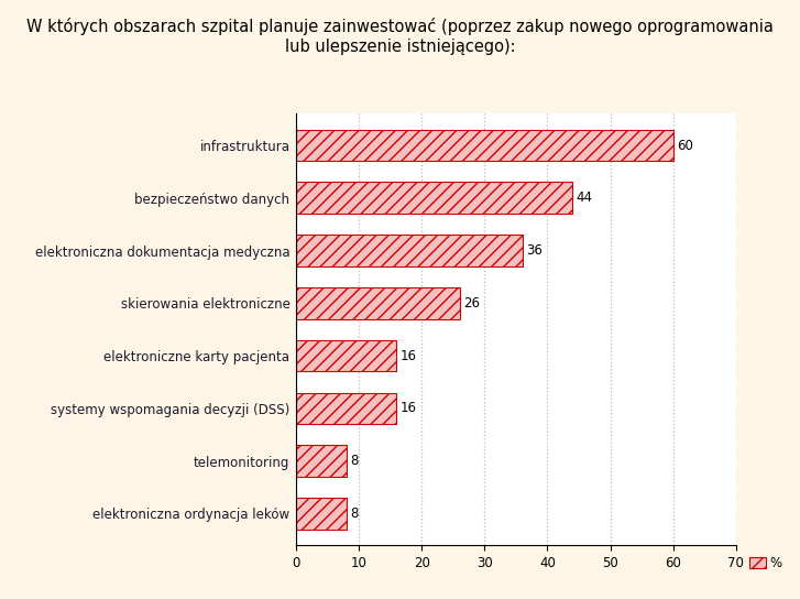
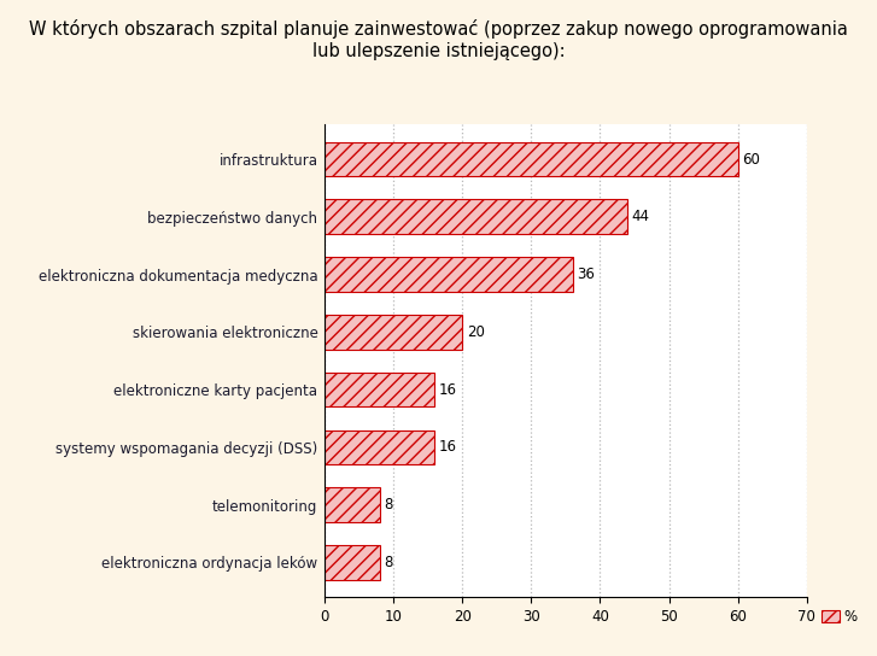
skierowania elektroniczne: 26 -> 20
